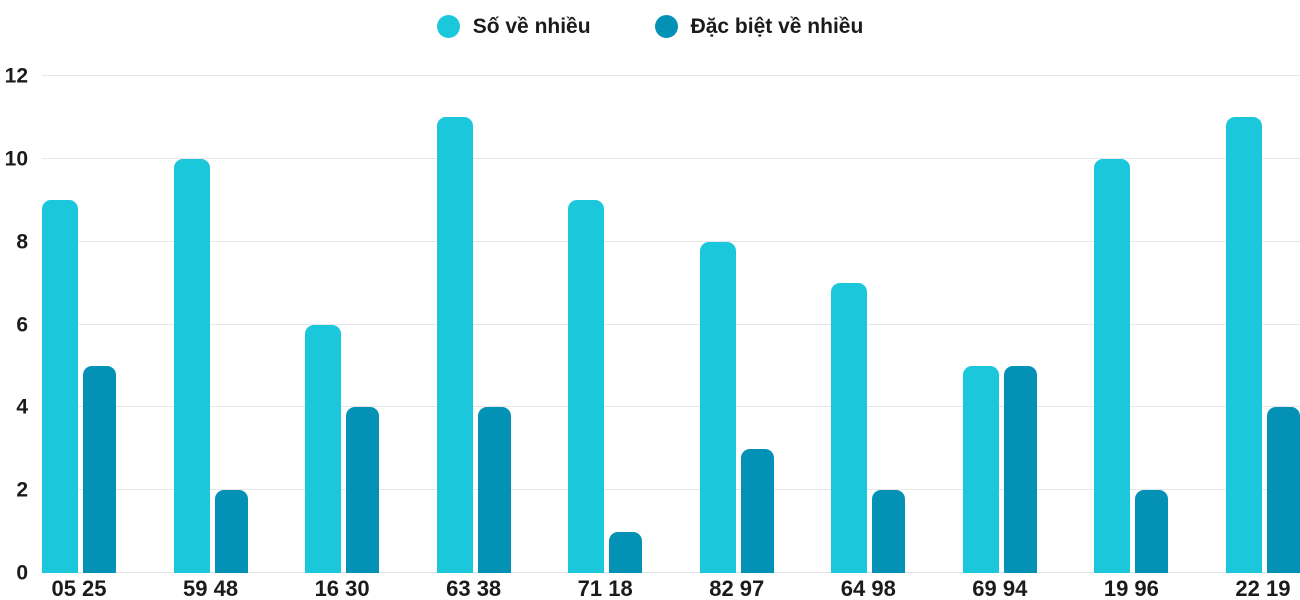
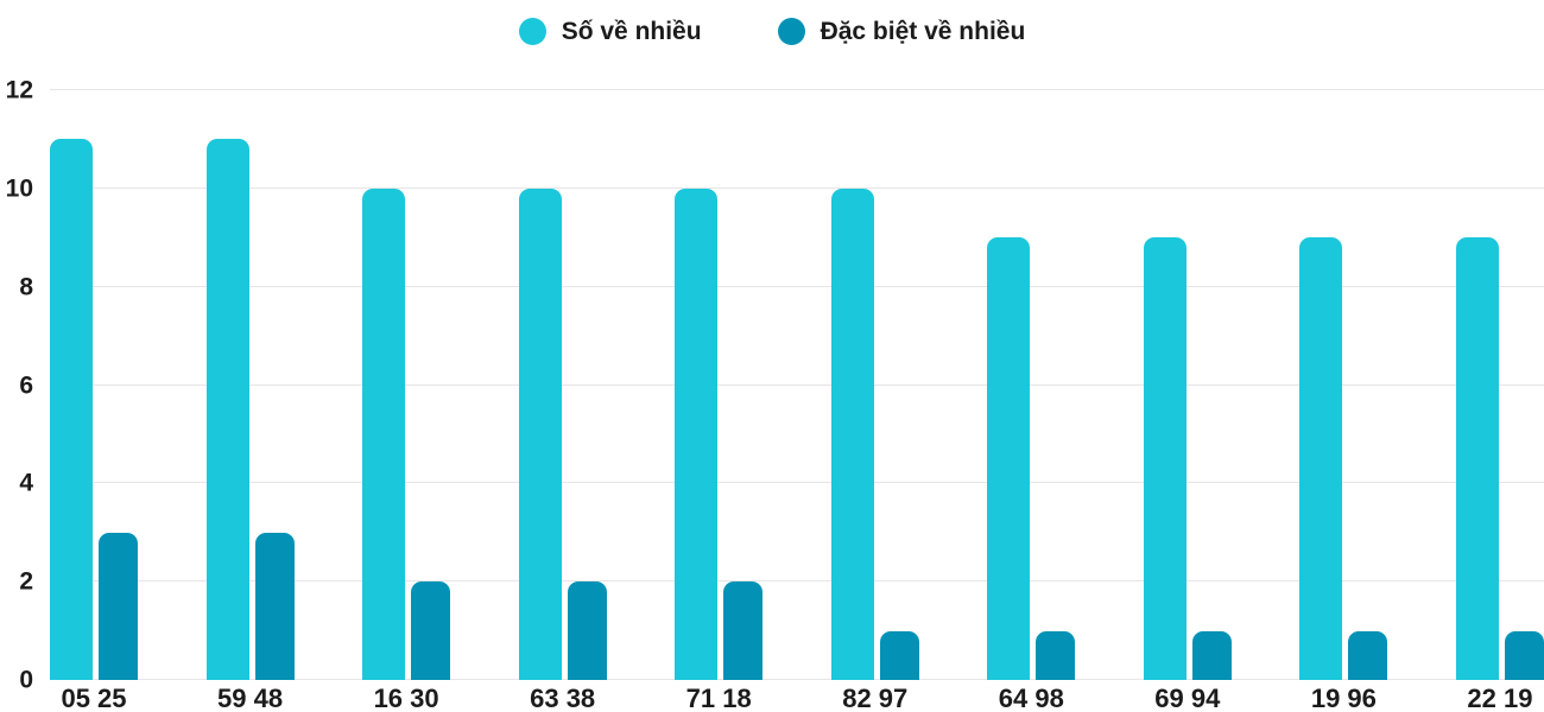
Số về nhiều/05 25: 9 -> 11
Đặc biệt về nhiều/05 25: 5 -> 3
Số về nhiều/59 48: 10 -> 11
Đặc biệt về nhiều/59 48: 2 -> 3
Số về nhiều/16 30: 6 -> 10
Đặc biệt về nhiều/16 30: 4 -> 2
Số về nhiều/63 38: 11 -> 10
Đặc biệt về nhiều/63 38: 4 -> 2
Số về nhiều/71 18: 9 -> 10
Đặc biệt về nhiều/71 18: 1 -> 2
Số về nhiều/82 97: 8 -> 10
Đặc biệt về nhiều/82 97: 3 -> 1
Số về nhiều/64 98: 7 -> 9
Đặc biệt về nhiều/64 98: 2 -> 1
Số về nhiều/69 94: 5 -> 9
Đặc biệt về nhiều/69 94: 5 -> 1
Số về nhiều/19 96: 10 -> 9
Đặc biệt về nhiều/19 96: 2 -> 1
Số về nhiều/22 19: 11 -> 9
Đặc biệt về nhiều/22 19: 4 -> 1
